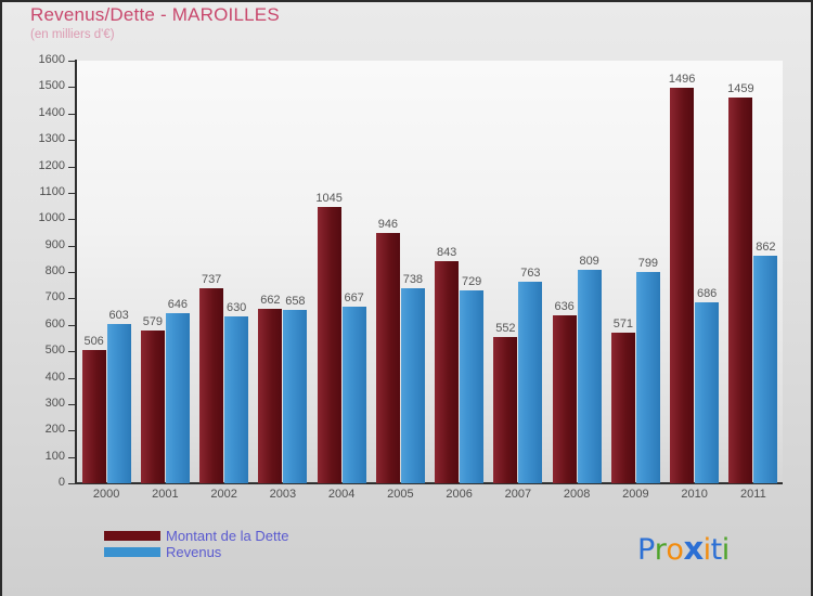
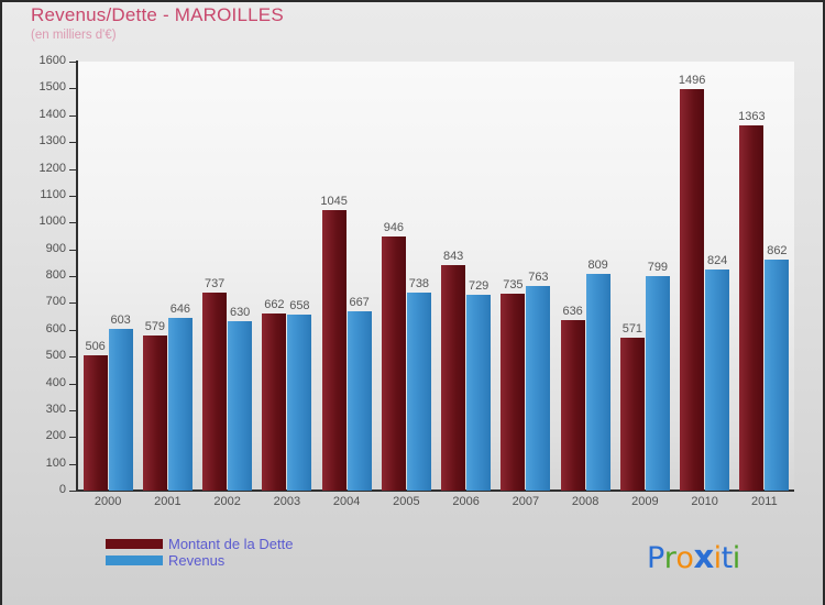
Montant de la Dette/2007: 552 -> 735
Revenus/2010: 686 -> 824
Montant de la Dette/2011: 1459 -> 1363
